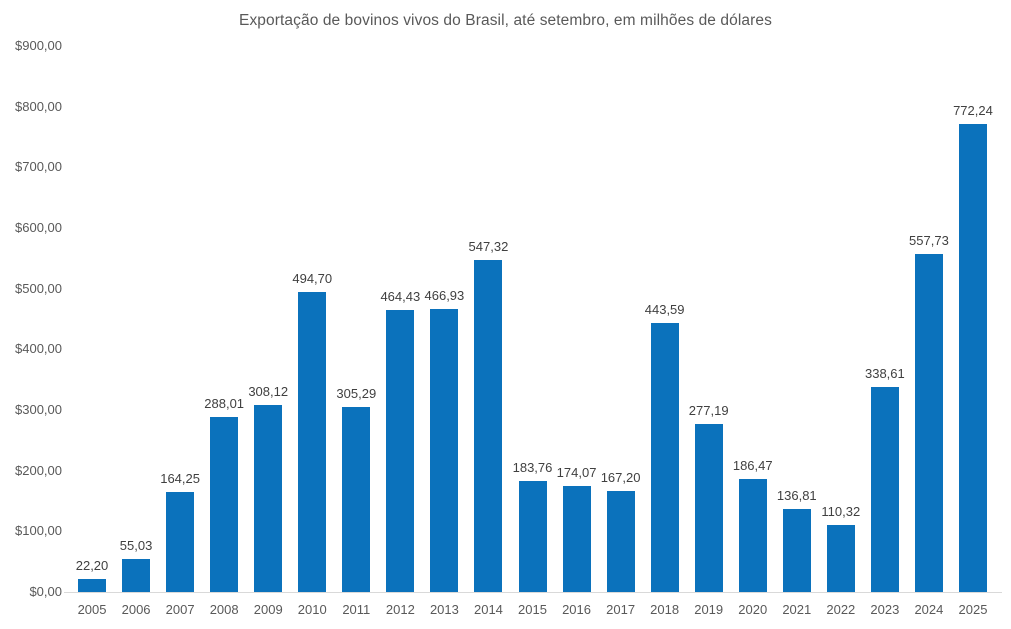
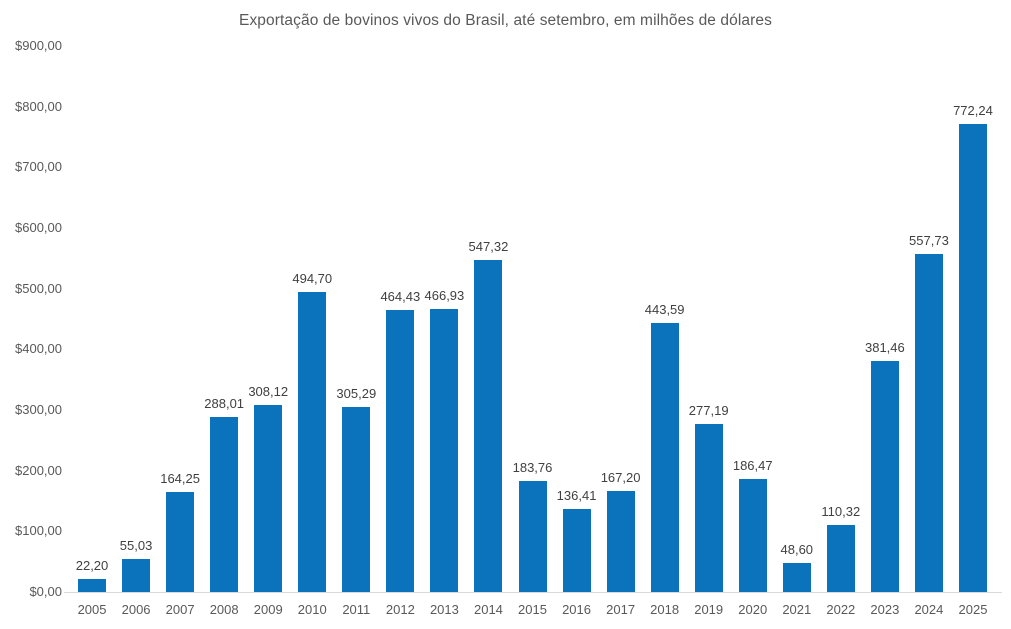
2016: 174,07 -> 136,41
2021: 136,81 -> 48,60
2023: 338,61 -> 381,46
